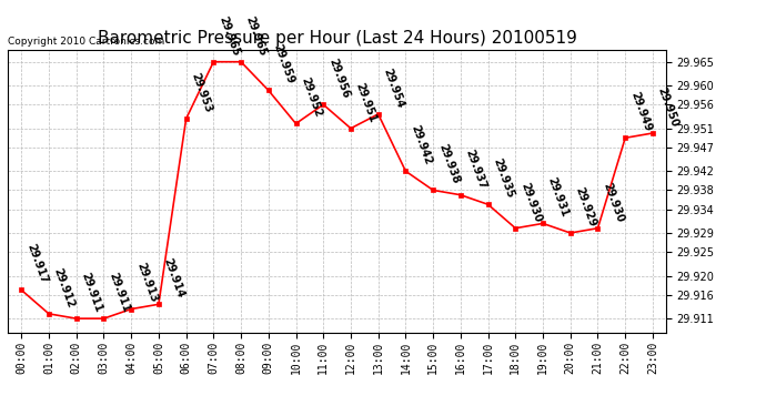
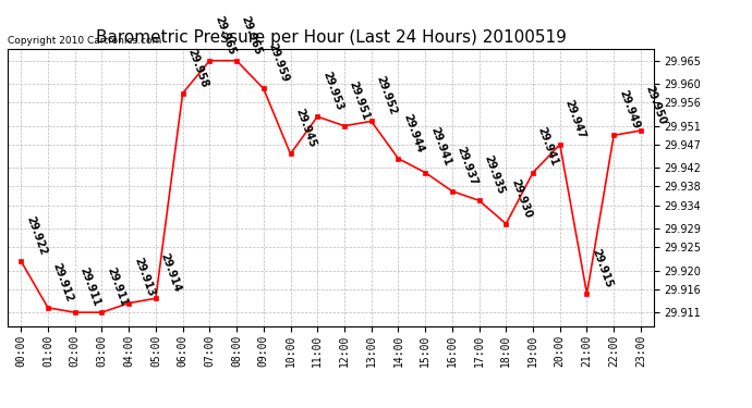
00:00: 29.917 -> 29.922
06:00: 29.953 -> 29.958
10:00: 29.952 -> 29.945
11:00: 29.956 -> 29.953
13:00: 29.954 -> 29.952
14:00: 29.942 -> 29.944
15:00: 29.938 -> 29.941
19:00: 29.931 -> 29.941
20:00: 29.929 -> 29.947
21:00: 29.930 -> 29.915
